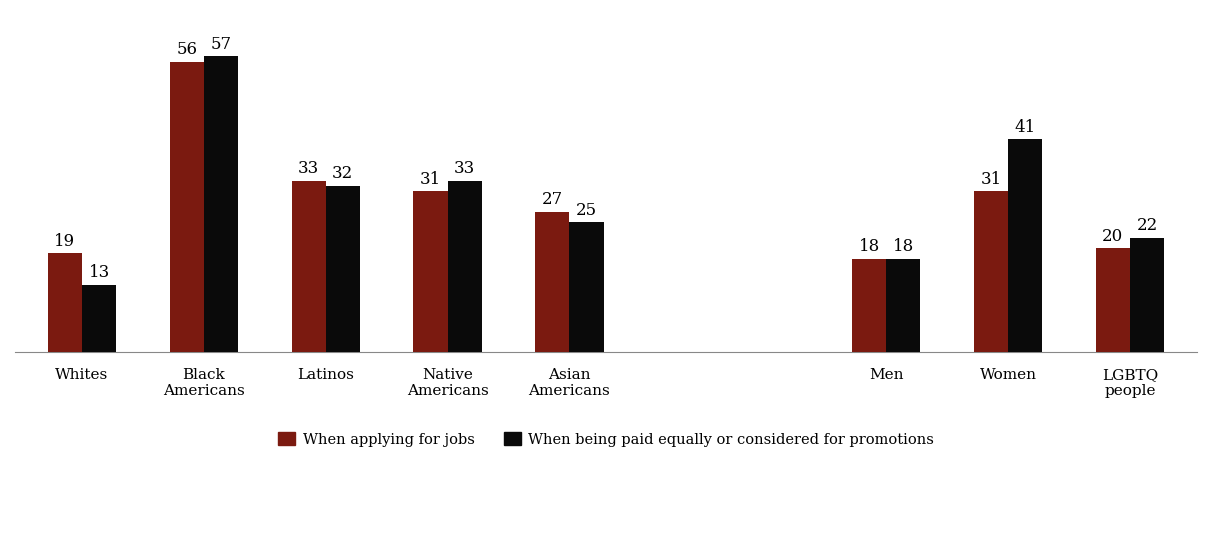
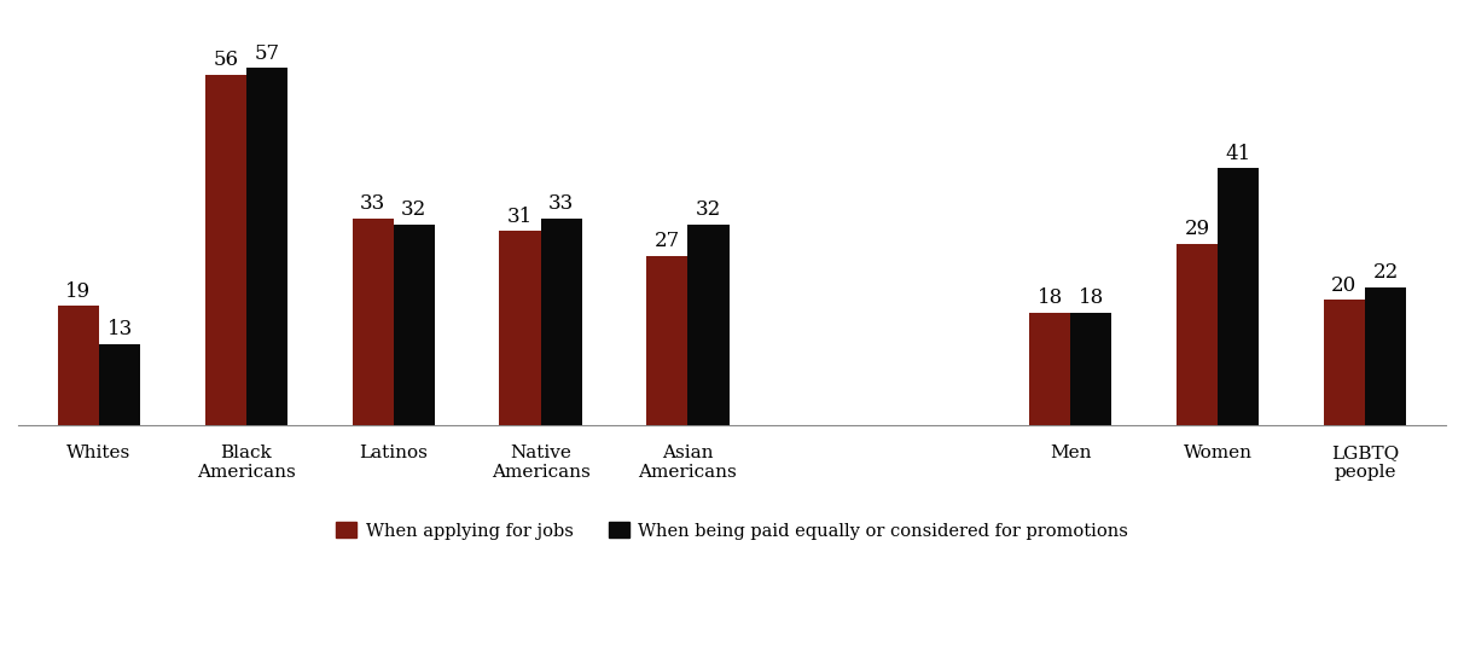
When being paid equally or considered for promotions/Asian Americans: 25 -> 32
When applying for jobs/Women: 31 -> 29
